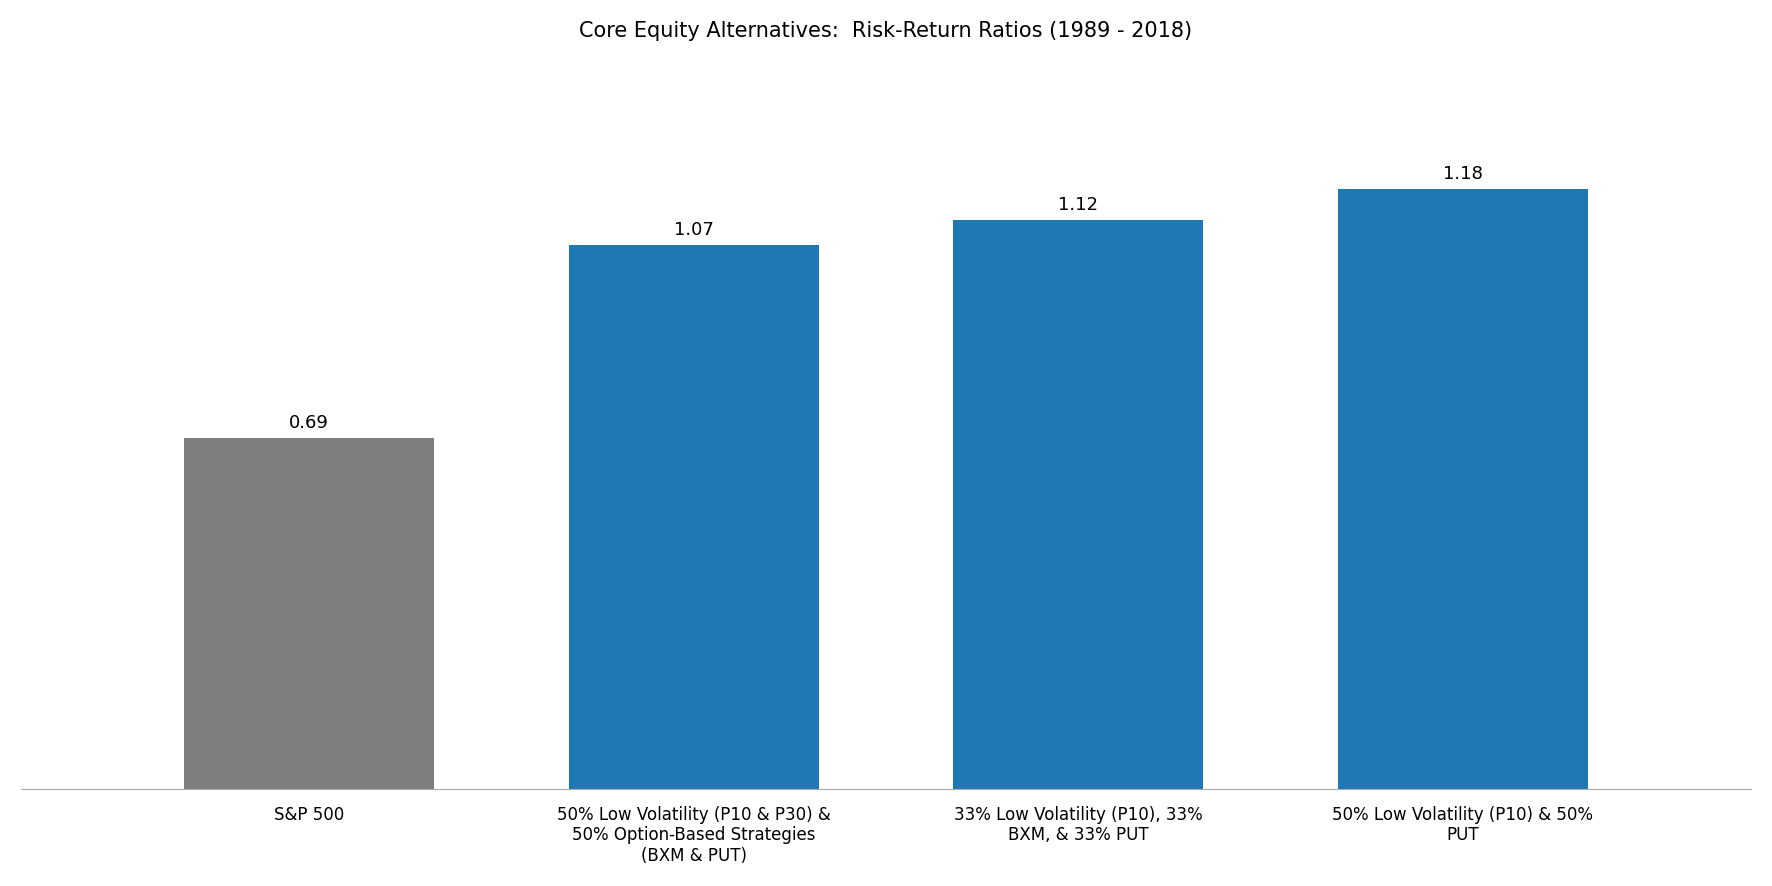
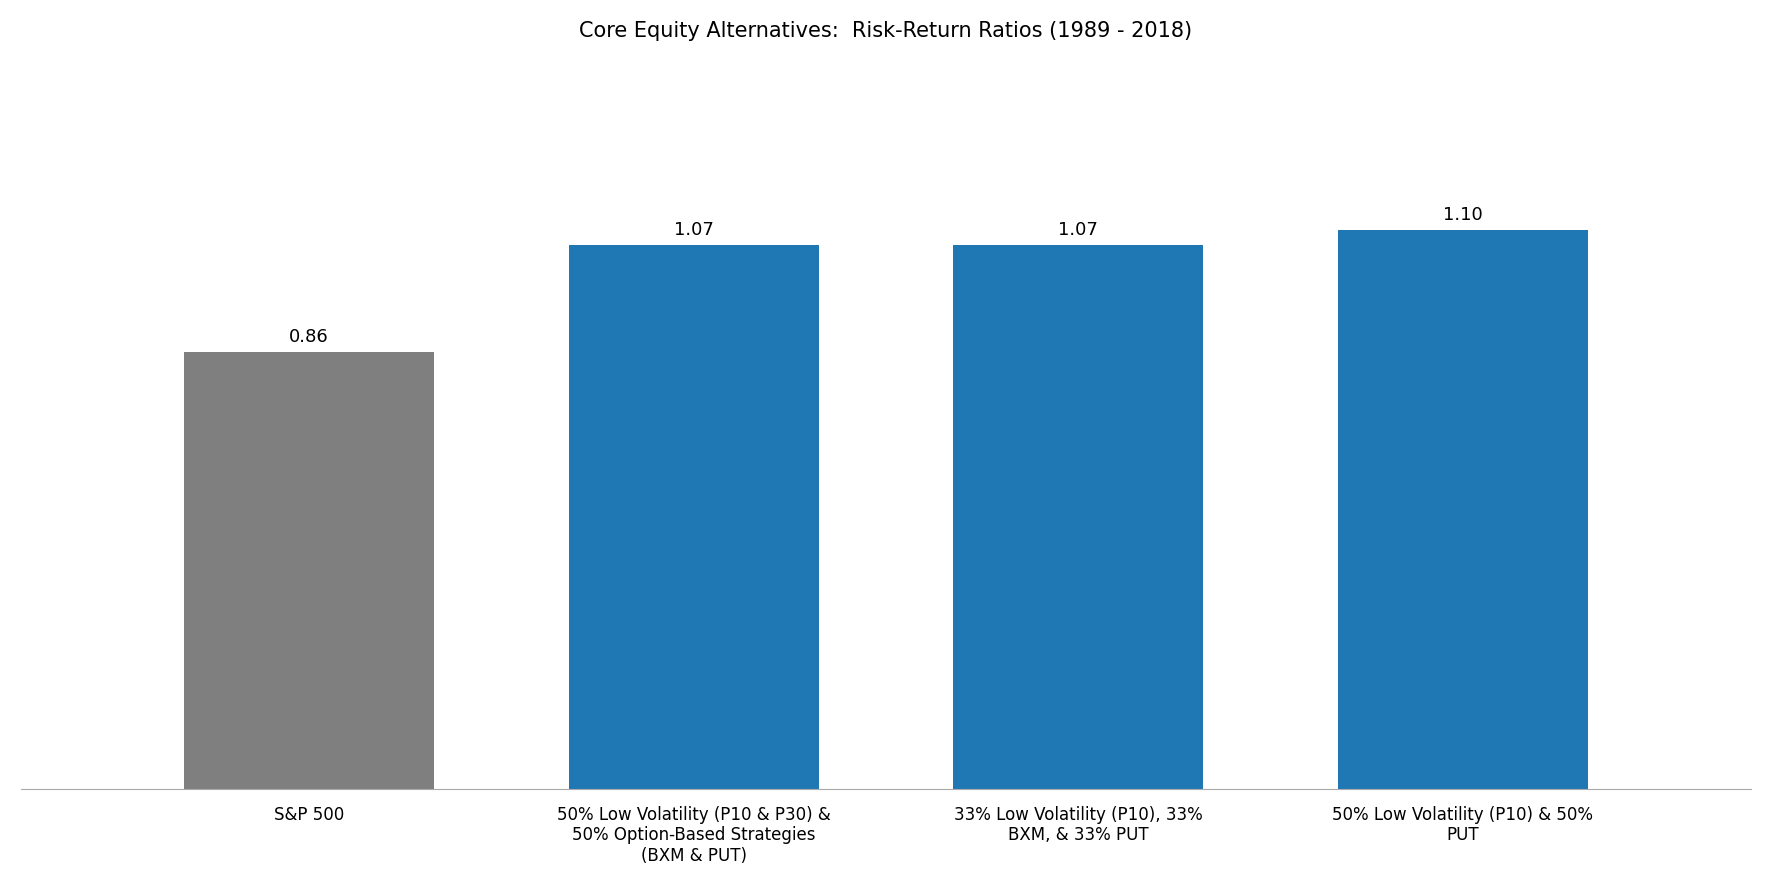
S&P 500: 0.69 -> 0.86
33% Low Volatility (P10), 33% BXM, & 33% PUT: 1.12 -> 1.07
50% Low Volatility (P10) & 50% PUT: 1.18 -> 1.10
